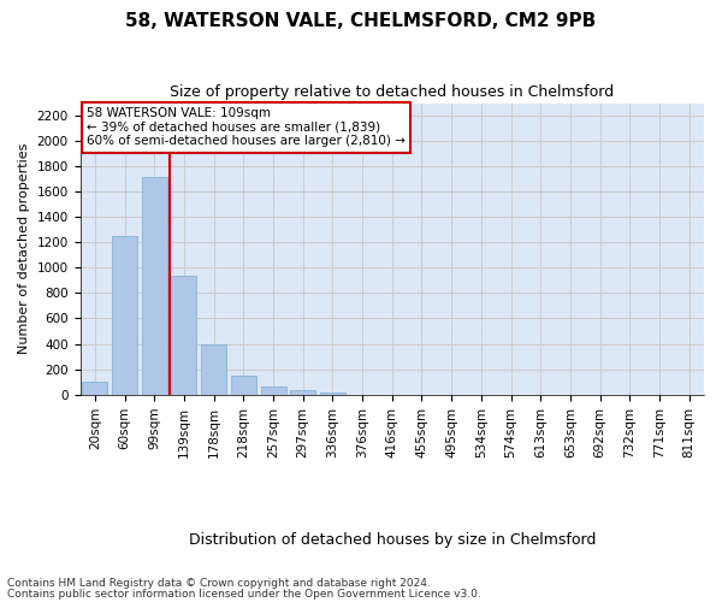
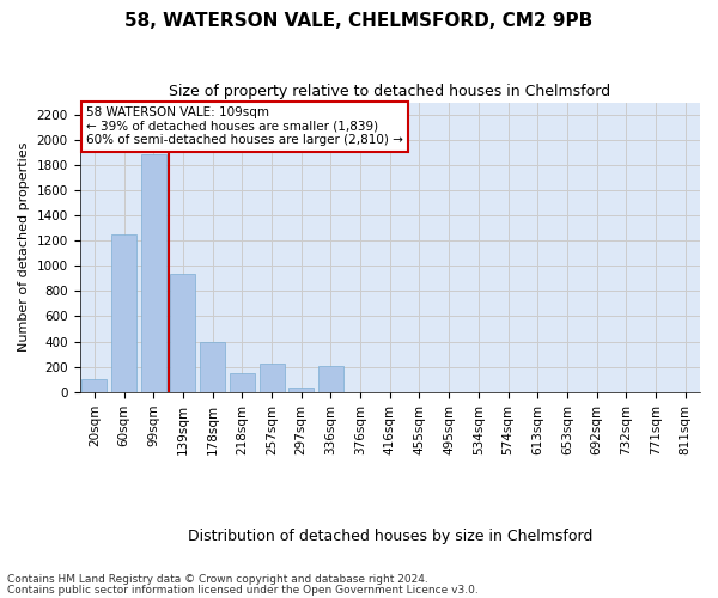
99sqm: 1720 -> 1890
257sqm: 60 -> 220
336sqm: 20 -> 210
